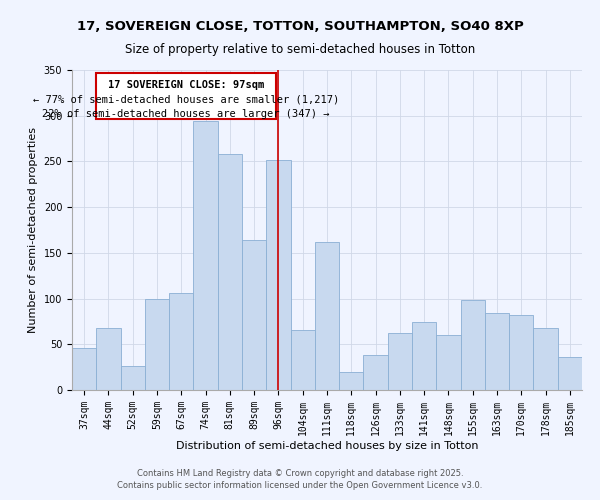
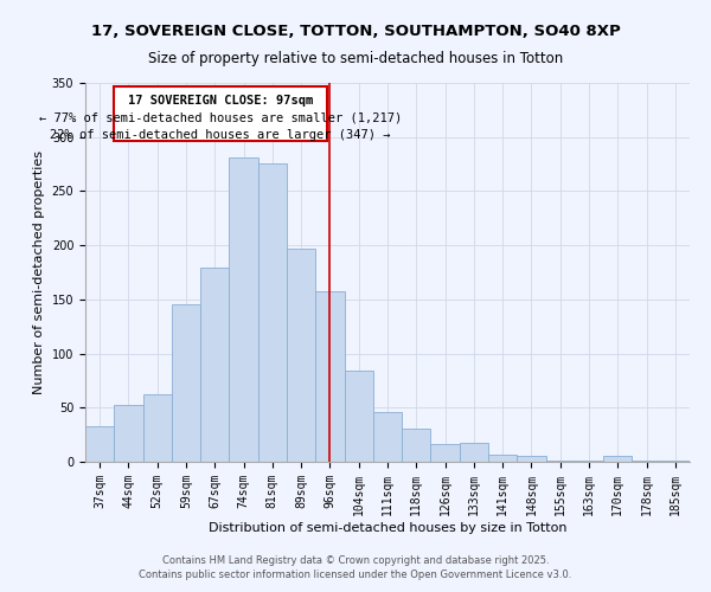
37sqm: 46 -> 33
44sqm: 68 -> 52
52sqm: 26 -> 62
59sqm: 100 -> 145
67sqm: 106 -> 179
74sqm: 294 -> 281
81sqm: 258 -> 276
89sqm: 164 -> 197
96sqm: 252 -> 157
104sqm: 66 -> 84
111sqm: 162 -> 46
118sqm: 20 -> 31
126sqm: 38 -> 16
133sqm: 62 -> 18
141sqm: 74 -> 7
148sqm: 60 -> 6
155sqm: 98 -> 1
163sqm: 84 -> 1
170sqm: 82 -> 5
178sqm: 68 -> 1
185sqm: 36 -> 1
